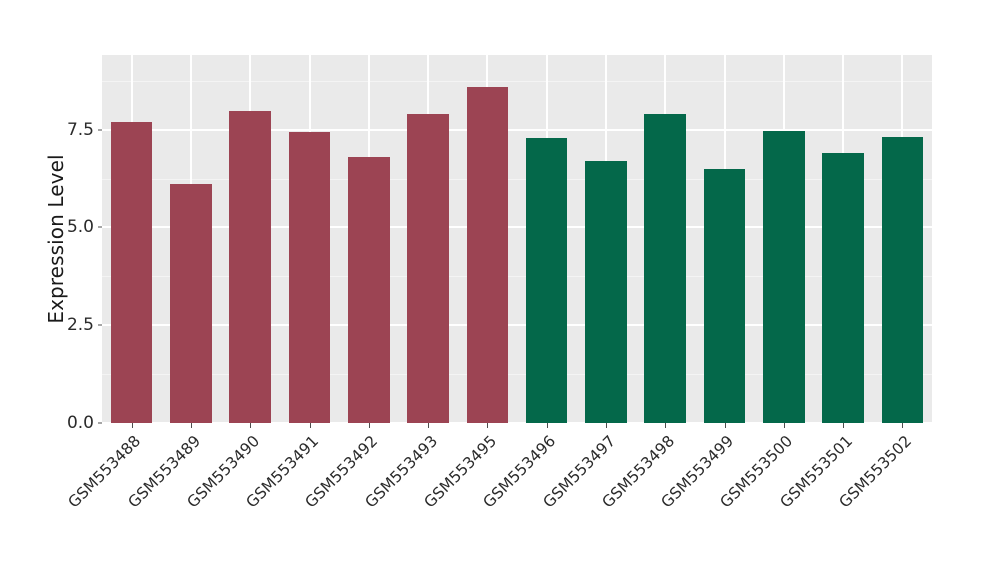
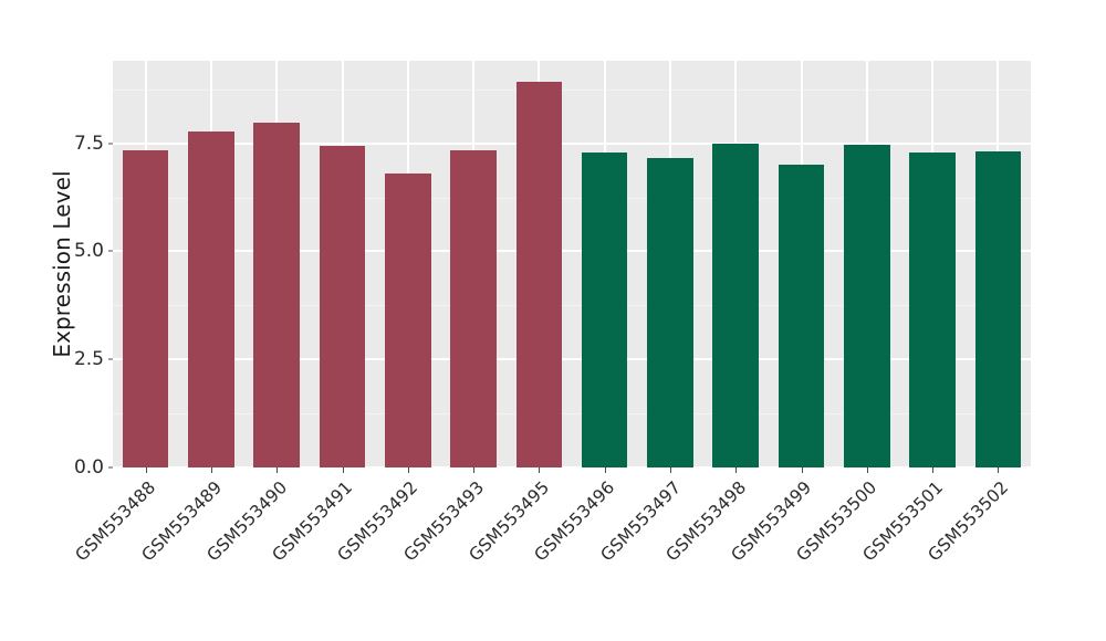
GSM553488: 7.7 -> 7.3
GSM553489: 6.1 -> 7.8
GSM553493: 7.9 -> 7.3
GSM553495: 8.6 -> 8.9
GSM553497: 6.7 -> 7.2
GSM553498: 7.9 -> 7.5
GSM553499: 6.5 -> 7.0
GSM553501: 6.9 -> 7.3
